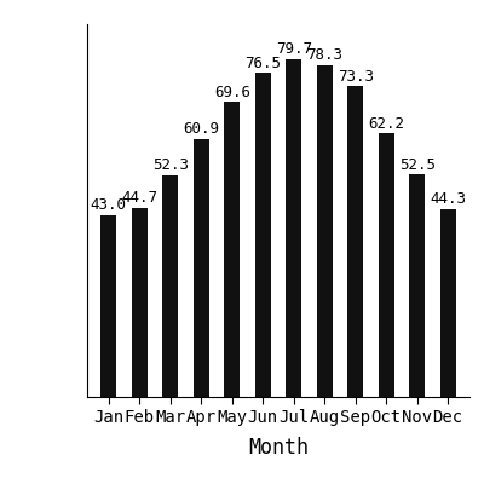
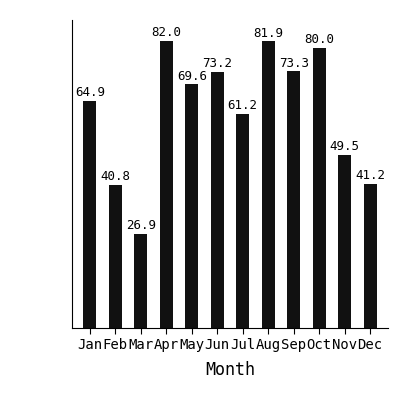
Jan: 43.0 -> 64.9
Feb: 44.7 -> 40.8
Mar: 52.3 -> 26.9
Apr: 60.9 -> 82.0
Jun: 76.5 -> 73.2
Jul: 79.7 -> 61.2
Aug: 78.3 -> 81.9
Oct: 62.2 -> 80.0
Nov: 52.5 -> 49.5
Dec: 44.3 -> 41.2
